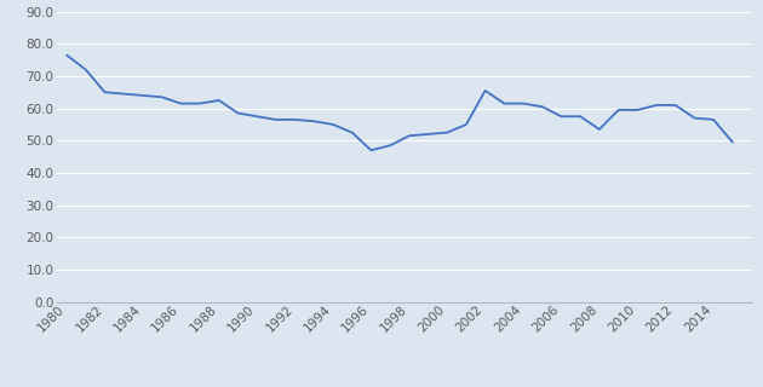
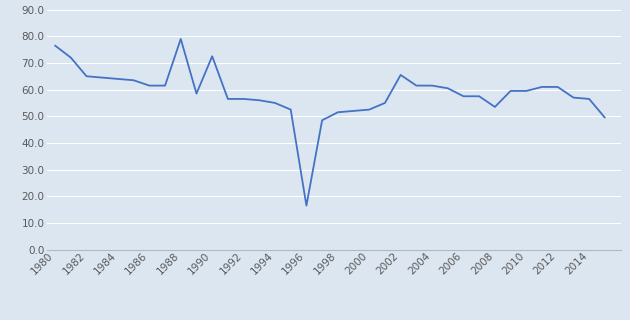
1988: 62.5 -> 79.0
1990: 57.5 -> 72.5
1996: 47.0 -> 16.5
